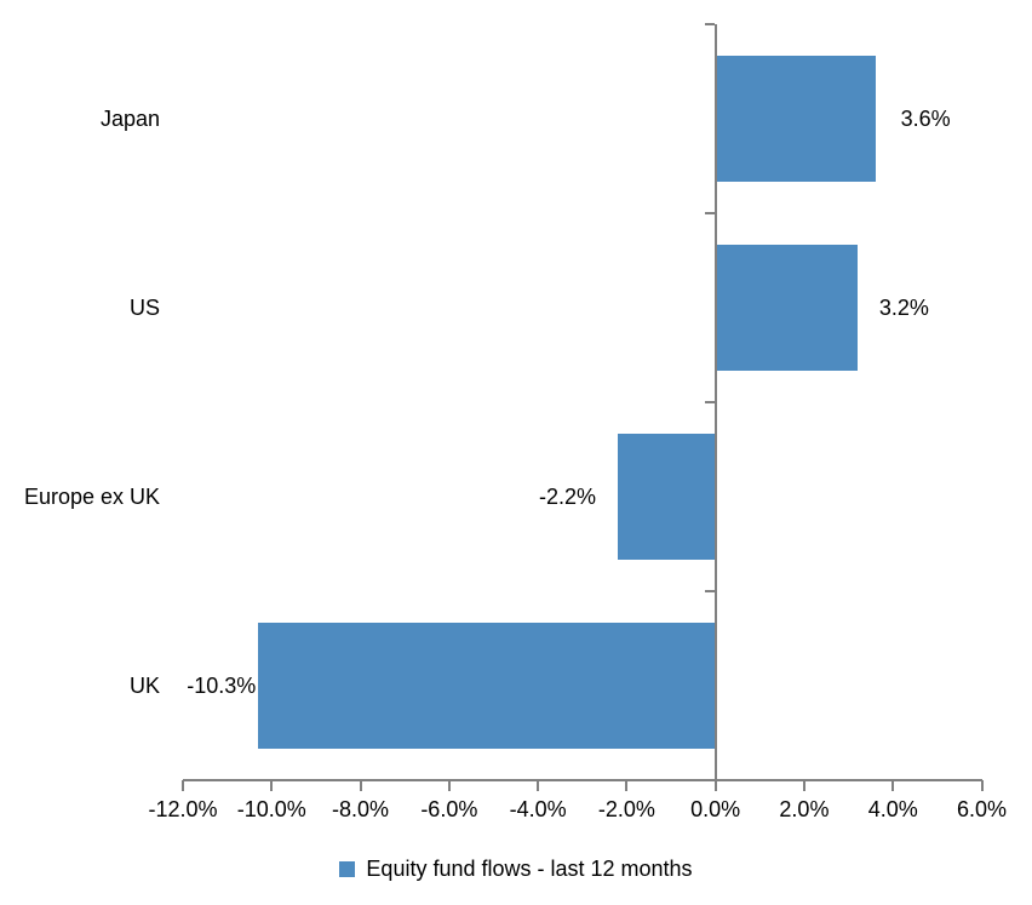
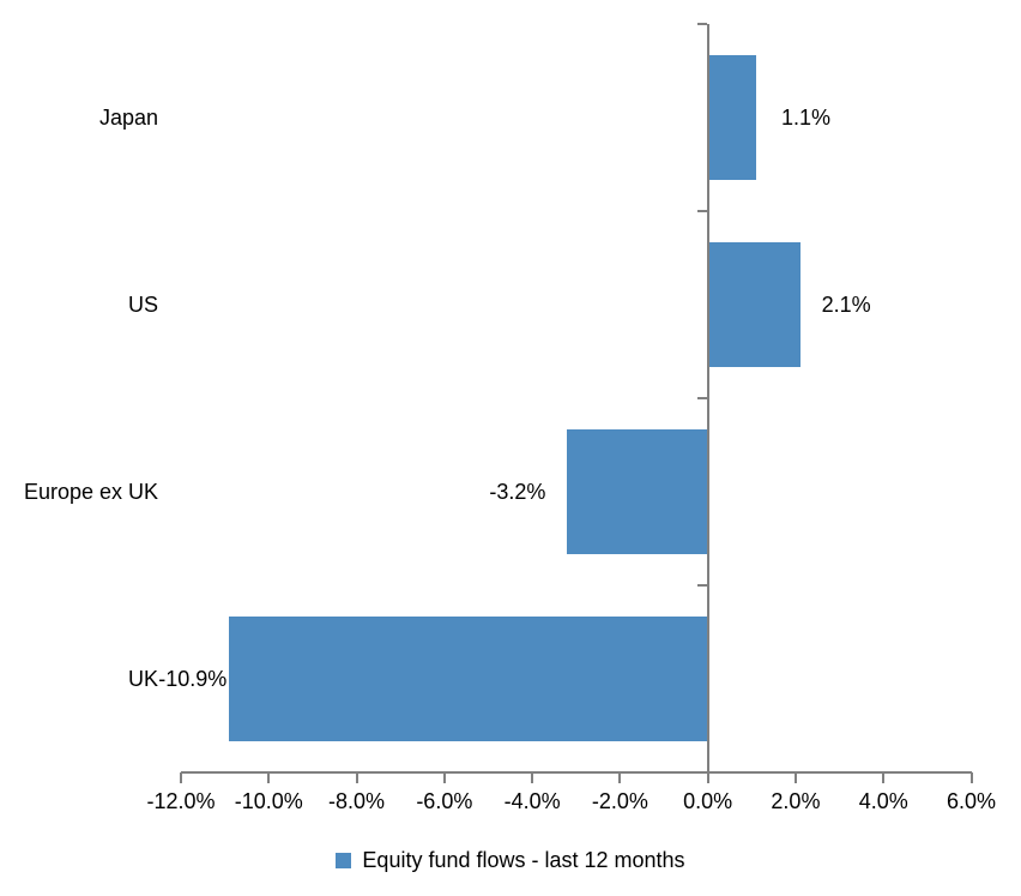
Japan: 3.6% -> 1.1%
US: 3.2% -> 2.1%
Europe ex UK: -2.2% -> -3.2%
UK: -10.3% -> -10.9%
